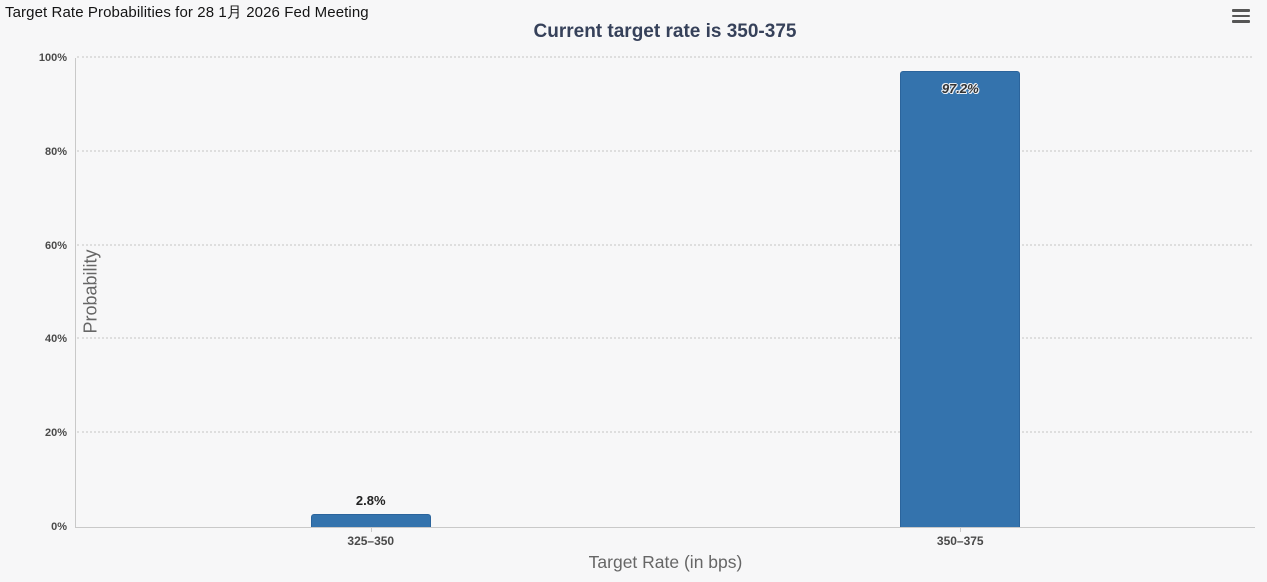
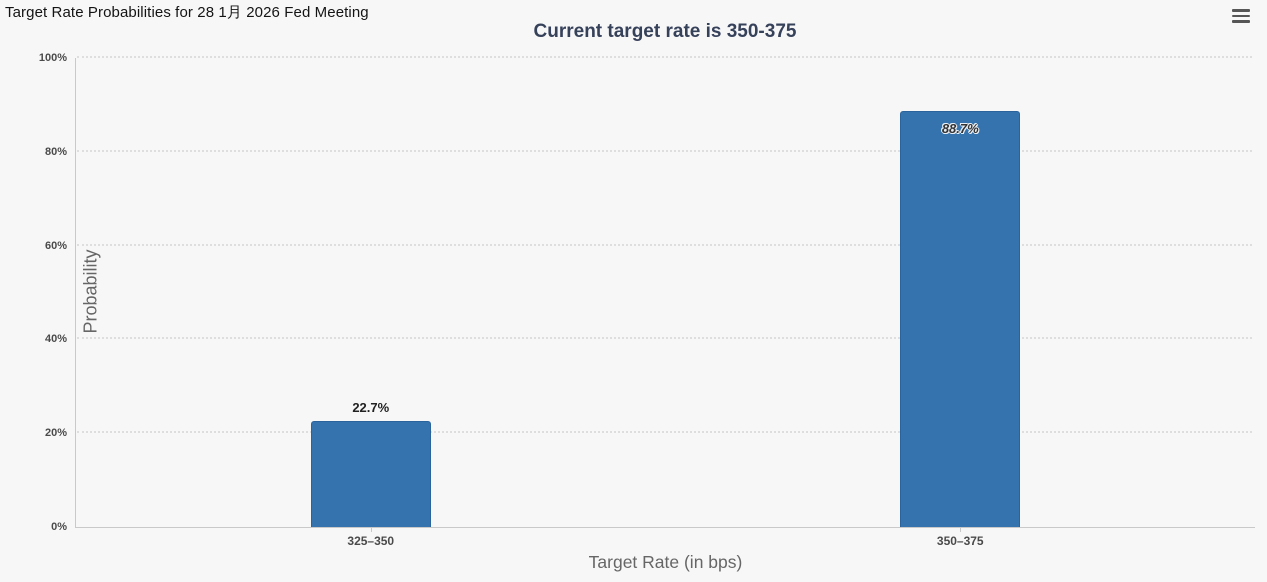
325–350: 2.8% -> 22.7%
350–375: 97.2% -> 88.7%
